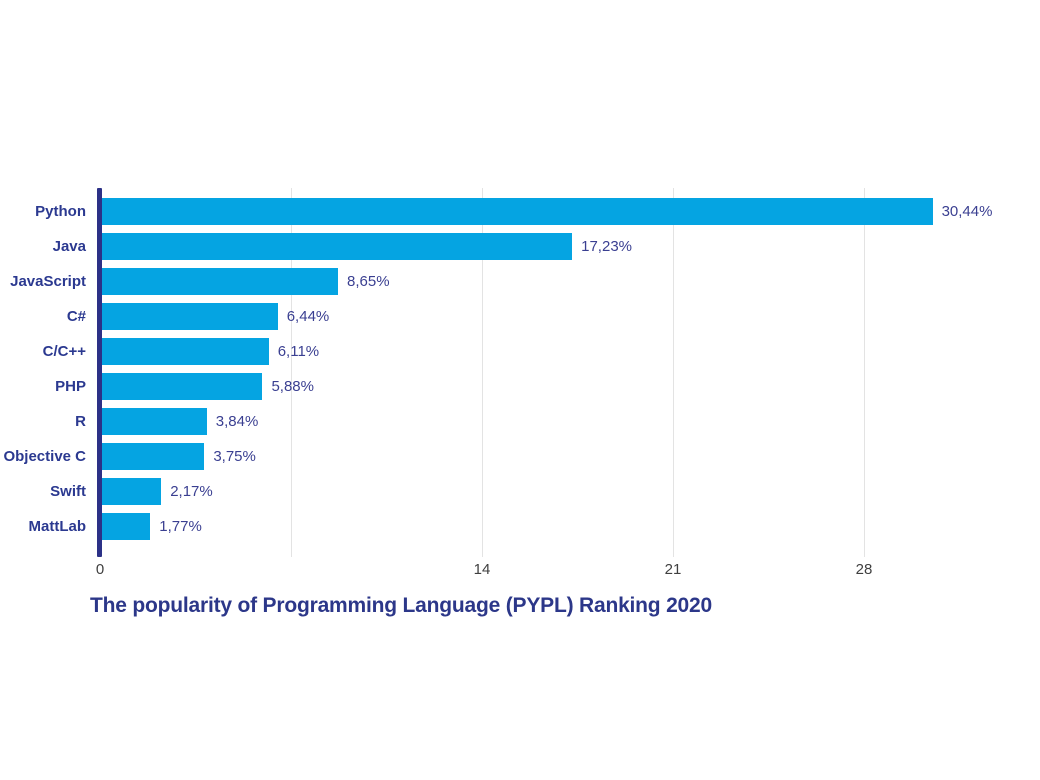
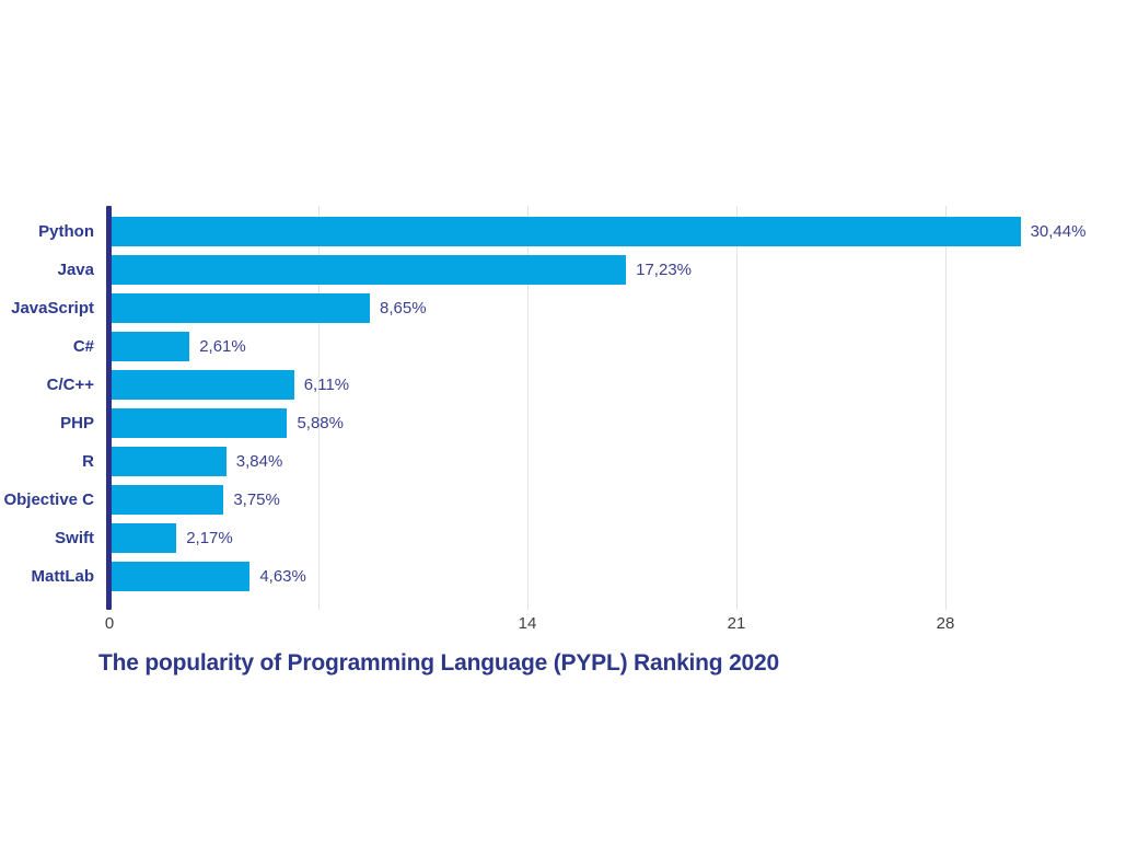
C#: 6,44% -> 2,61%
MattLab: 1,77% -> 4,63%
